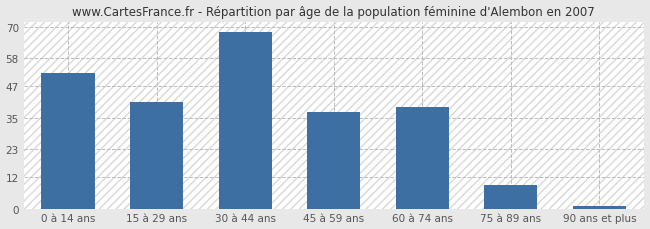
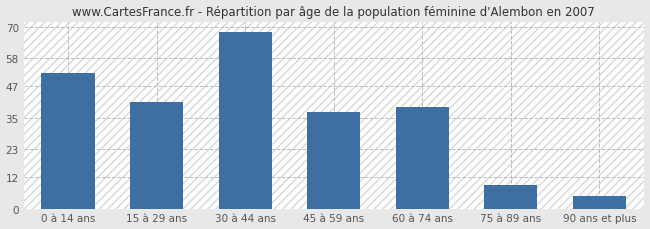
90 ans et plus: 1 -> 5
